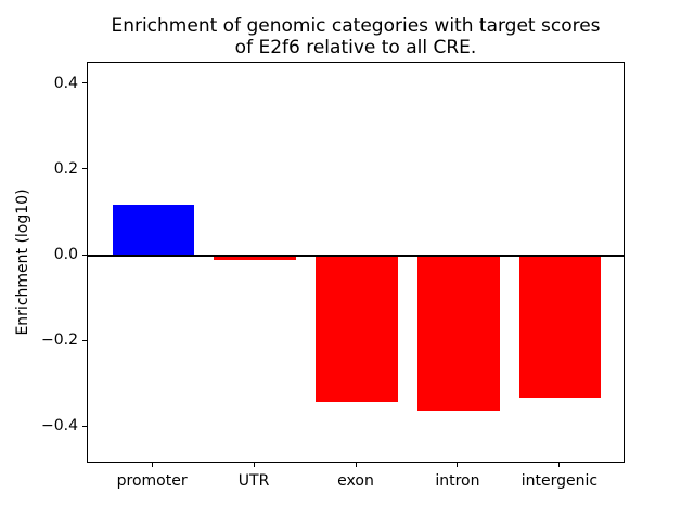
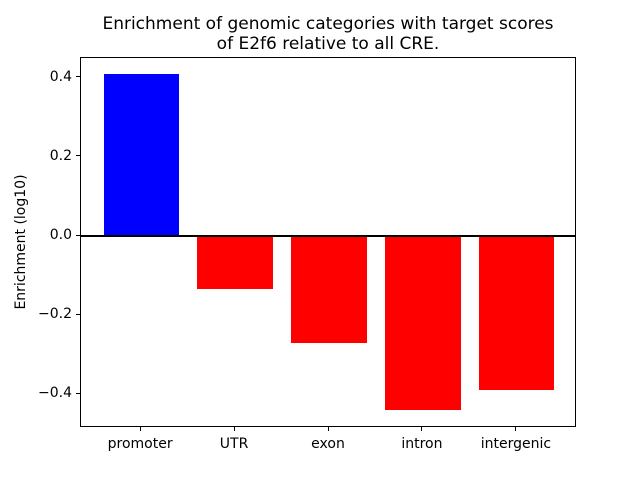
promoter: 0.12 -> 0.41
UTR: -0.01 -> -0.14
exon: -0.34 -> -0.27
intron: -0.36 -> -0.44
intergenic: -0.33 -> -0.39
